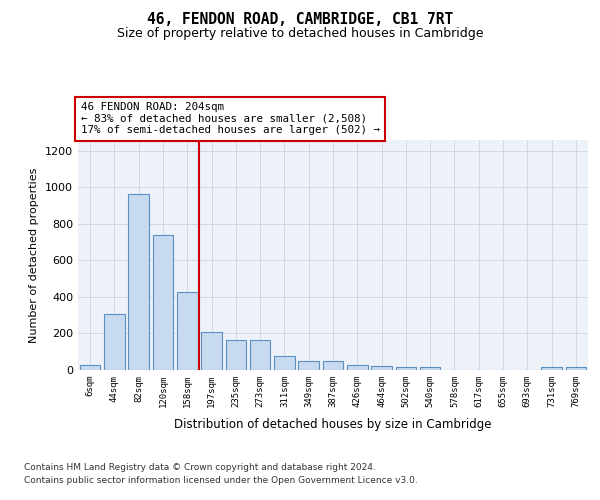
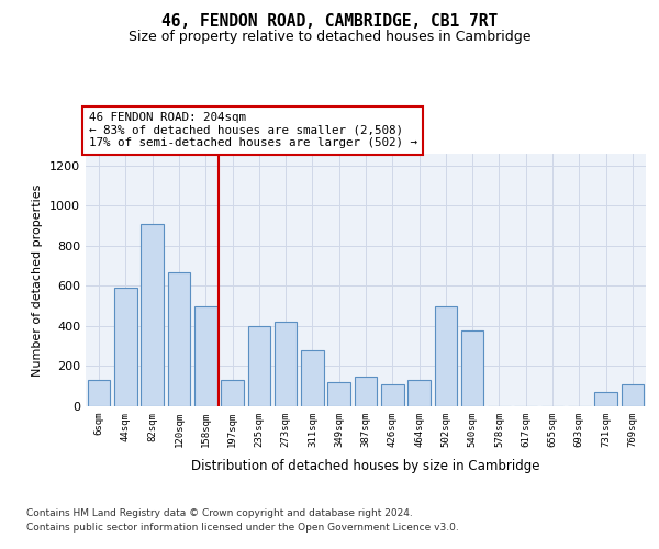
6sqm: 20 -> 130
44sqm: 300 -> 590
82sqm: 960 -> 910
120sqm: 740 -> 670
158sqm: 430 -> 500
197sqm: 210 -> 130
235sqm: 160 -> 400
273sqm: 160 -> 420
311sqm: 80 -> 280
349sqm: 50 -> 120
387sqm: 50 -> 150
426sqm: 30 -> 110
464sqm: 20 -> 130
502sqm: 20 -> 500
540sqm: 20 -> 380
731sqm: 20 -> 70
769sqm: 20 -> 110
